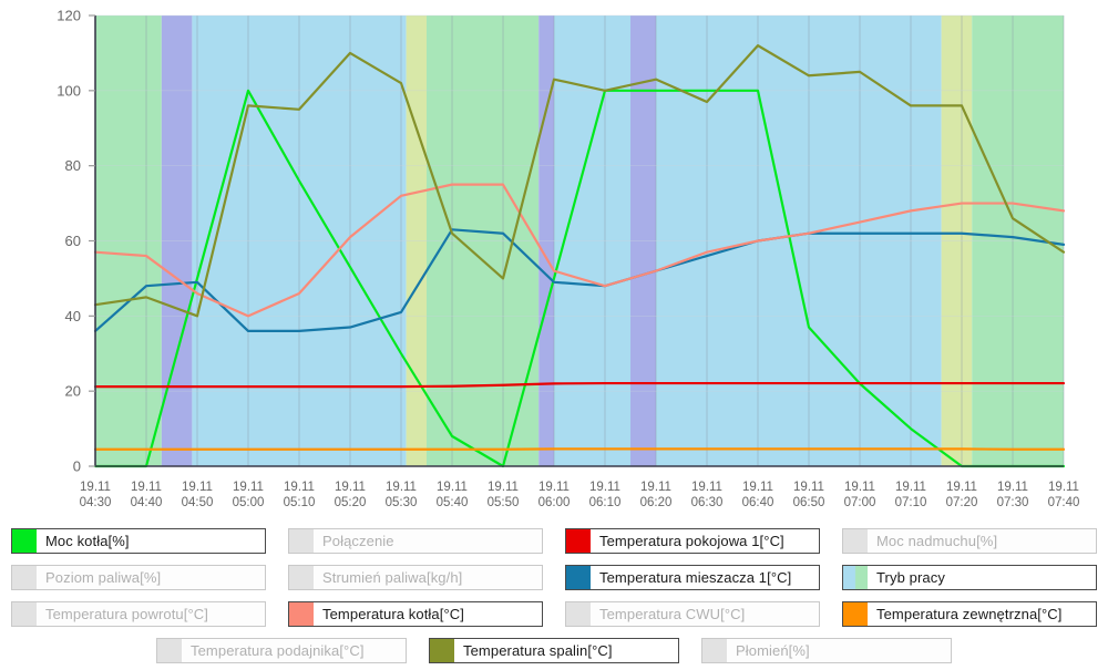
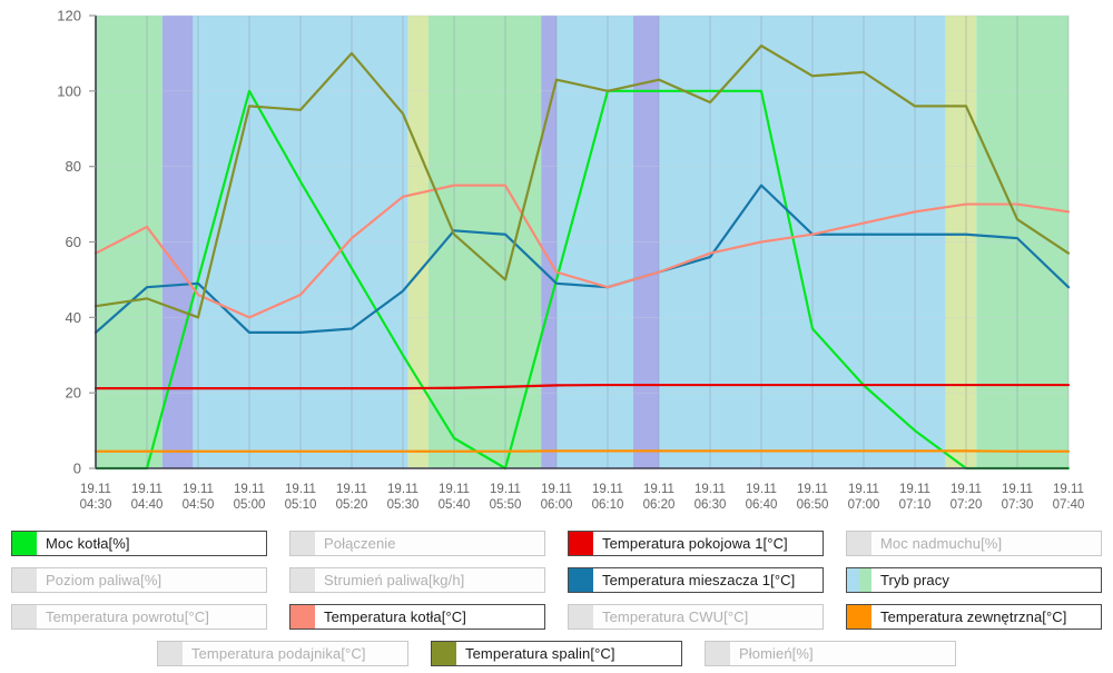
Temperatura kotła[°C]/19.11 04:40: 56 -> 64
Temperatura mieszacza 1[°C]/19.11 05:30: 41 -> 47
Temperatura spalin[°C]/19.11 05:30: 102 -> 94
Temperatura mieszacza 1[°C]/19.11 06:40: 60 -> 75
Temperatura mieszacza 1[°C]/19.11 07:40: 59 -> 48
